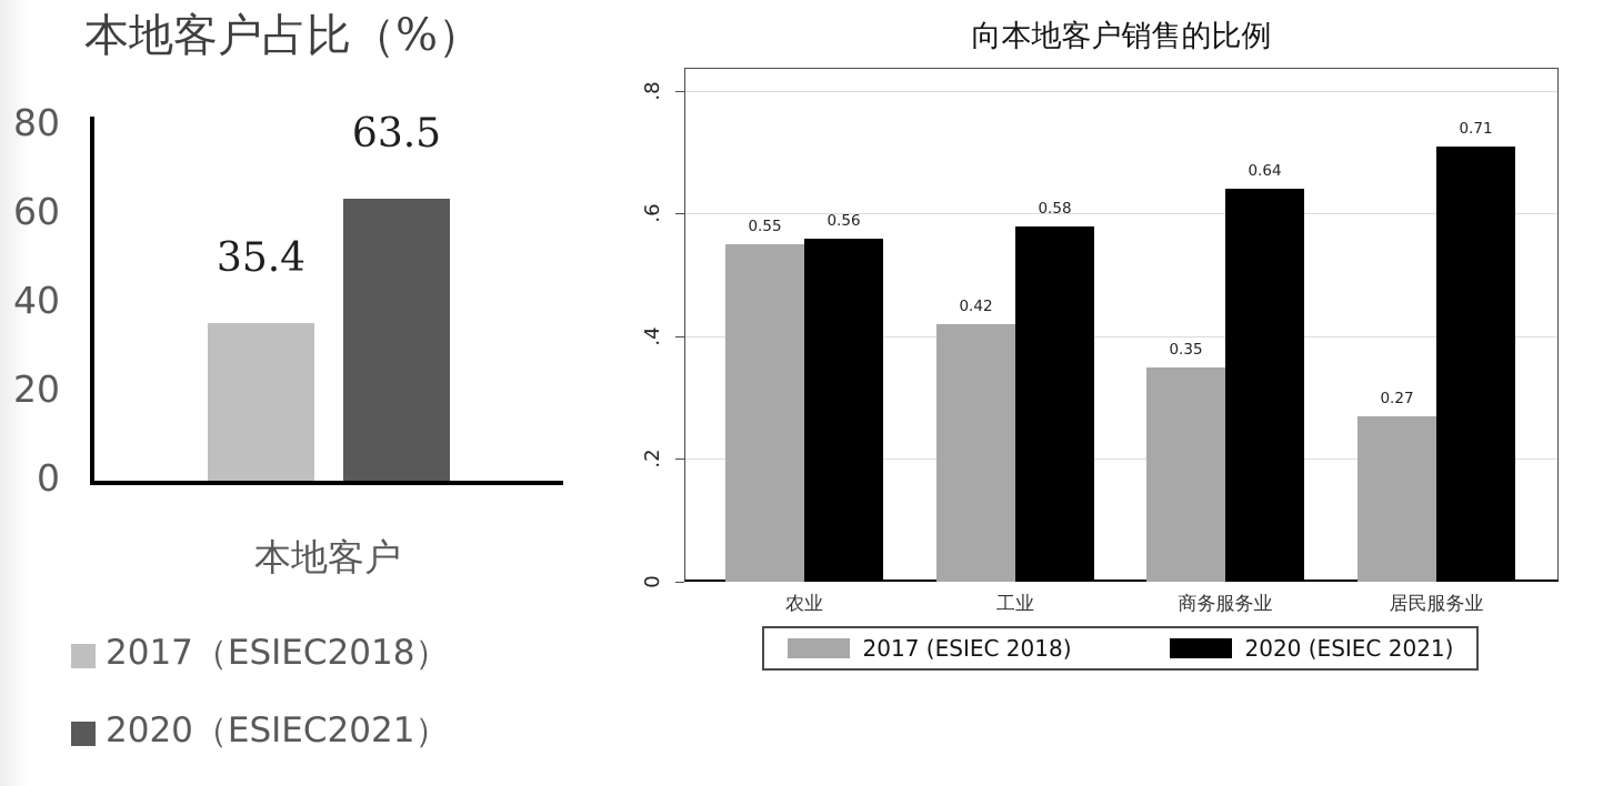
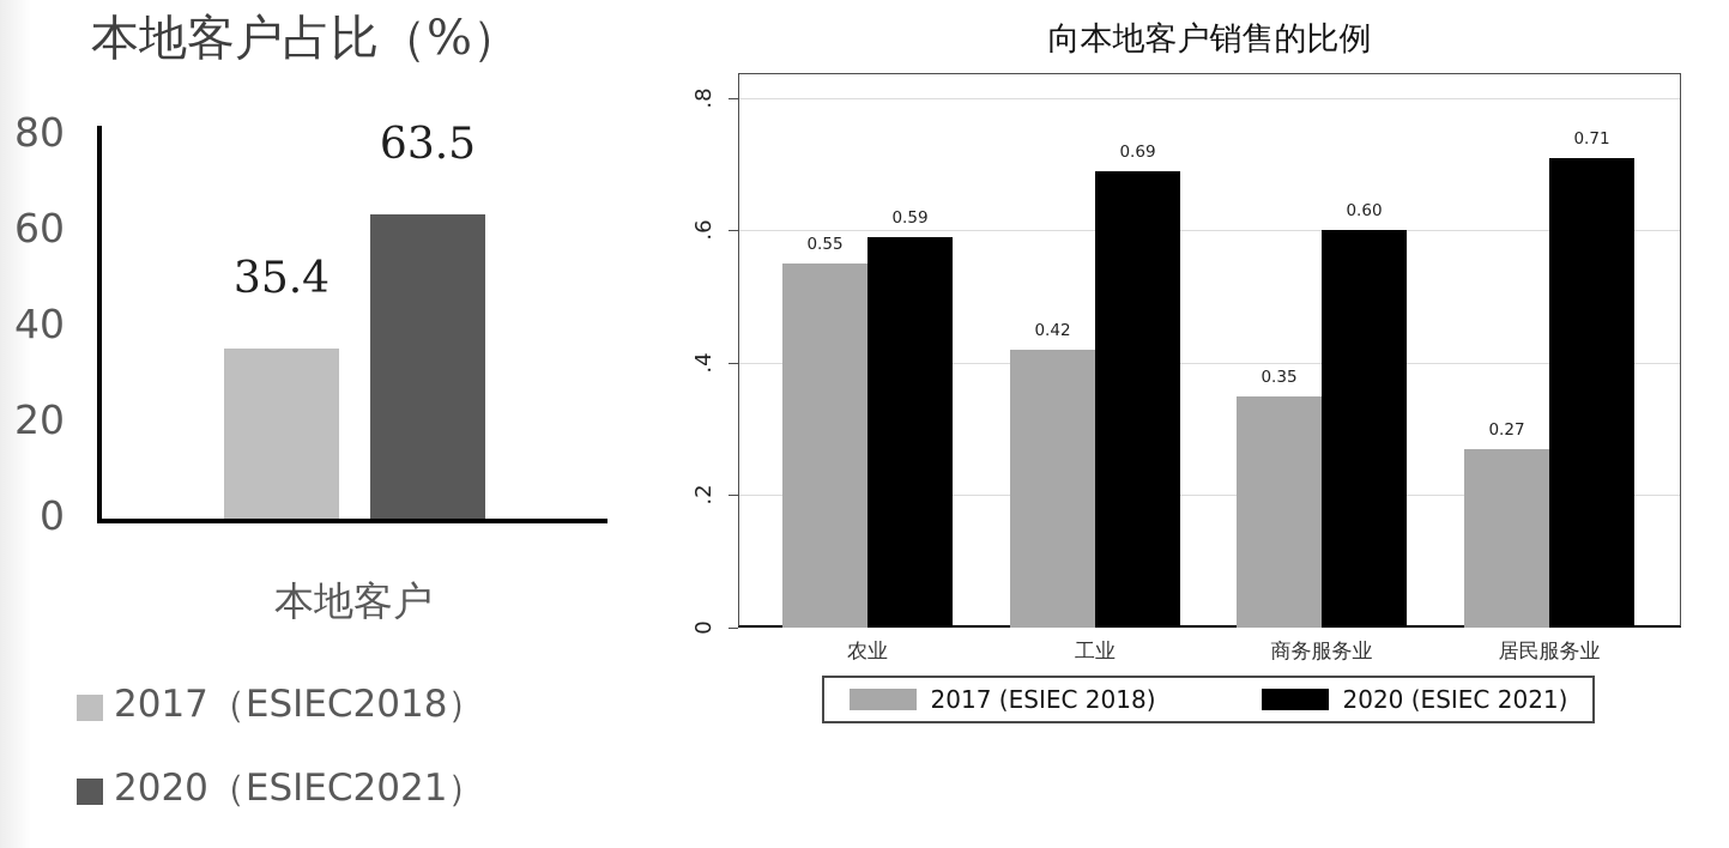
向本地客户销售的比例/2020 (ESIEC 2021)/农业: 0.56 -> 0.59
向本地客户销售的比例/2020 (ESIEC 2021)/工业: 0.58 -> 0.69
向本地客户销售的比例/2020 (ESIEC 2021)/商务服务业: 0.64 -> 0.60
